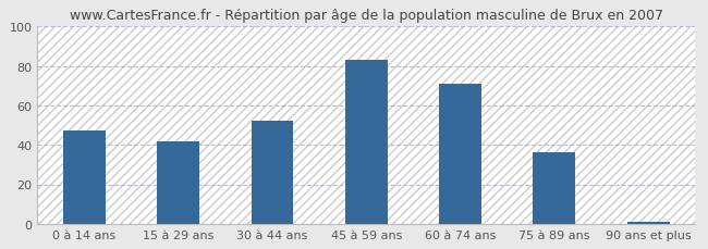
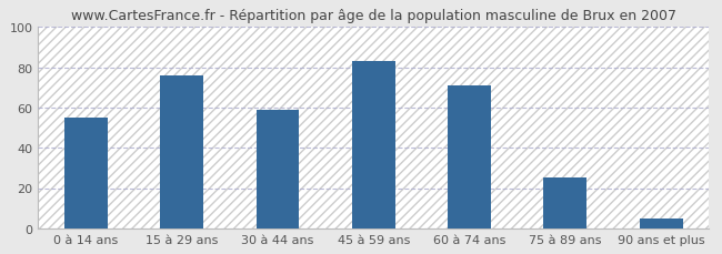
0 à 14 ans: 47 -> 55
15 à 29 ans: 42 -> 76
30 à 44 ans: 52 -> 59
75 à 89 ans: 36 -> 25
90 ans et plus: 1 -> 5
